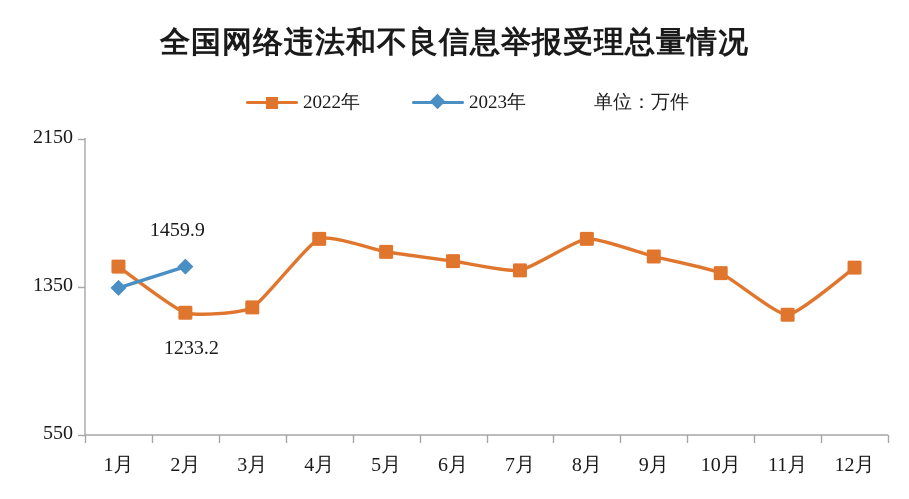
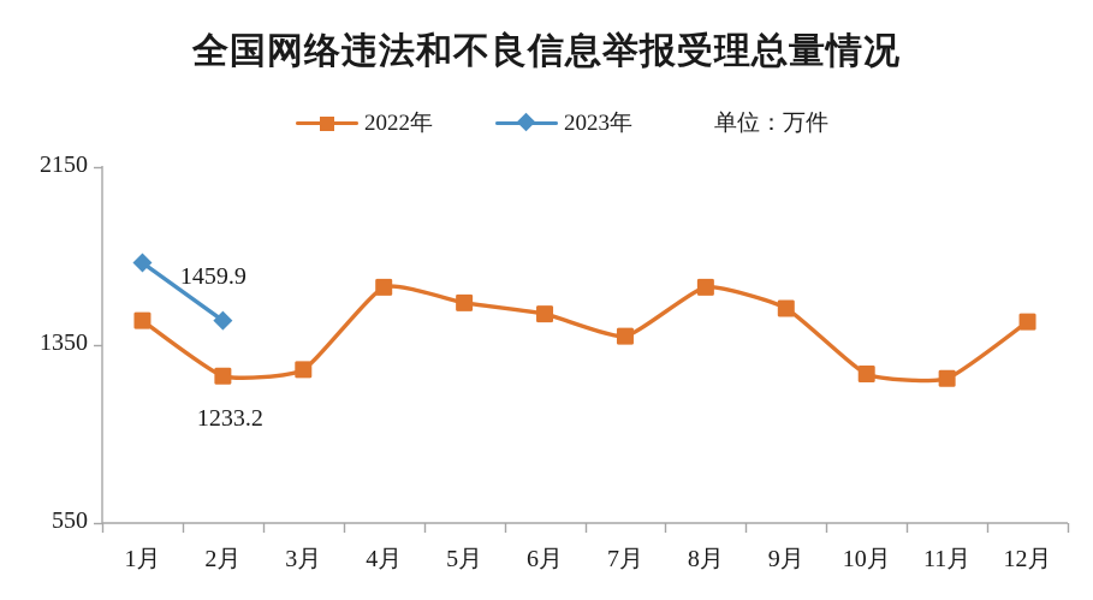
2023年/1月: 1340 -> 1720
2022年/7月: 1440 -> 1390
2022年/10月: 1420 -> 1220
